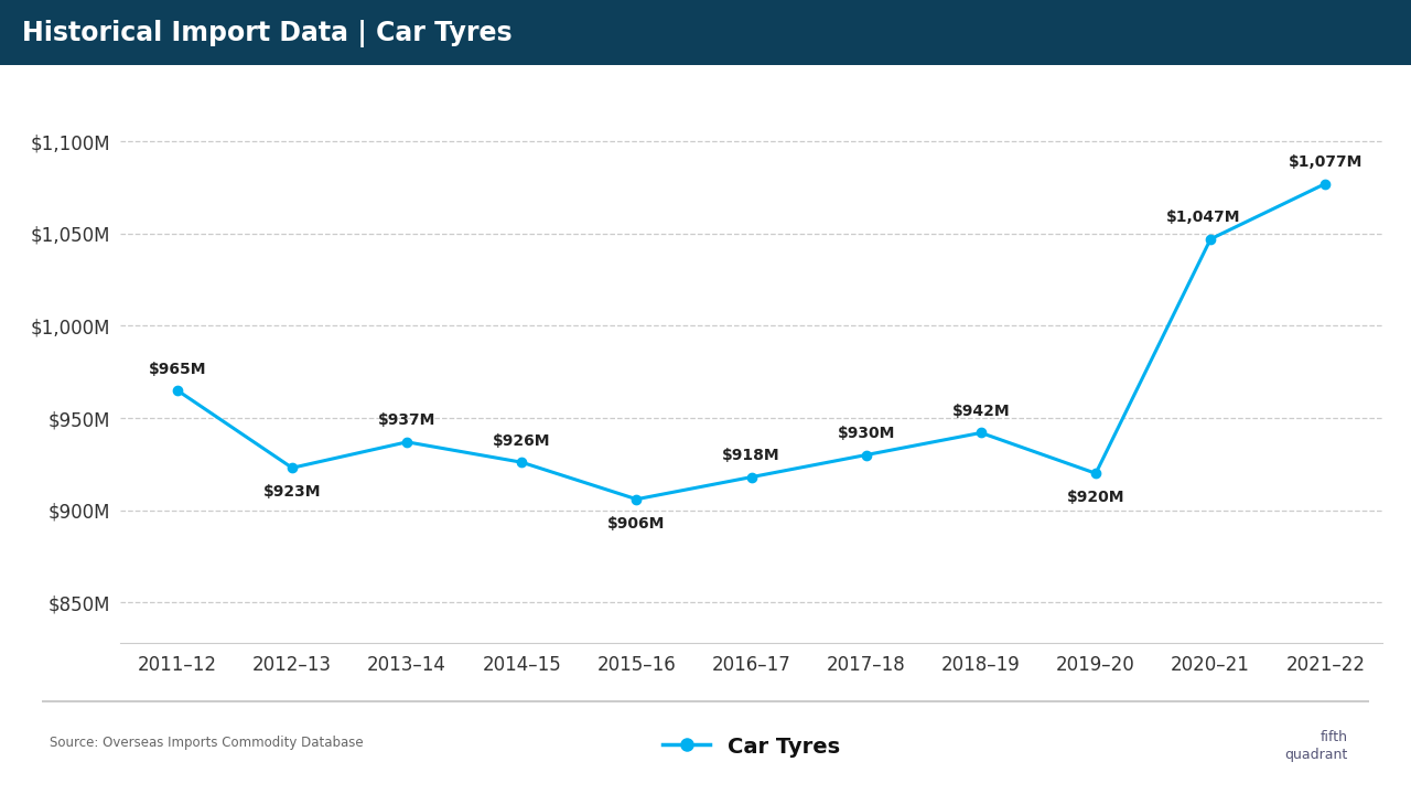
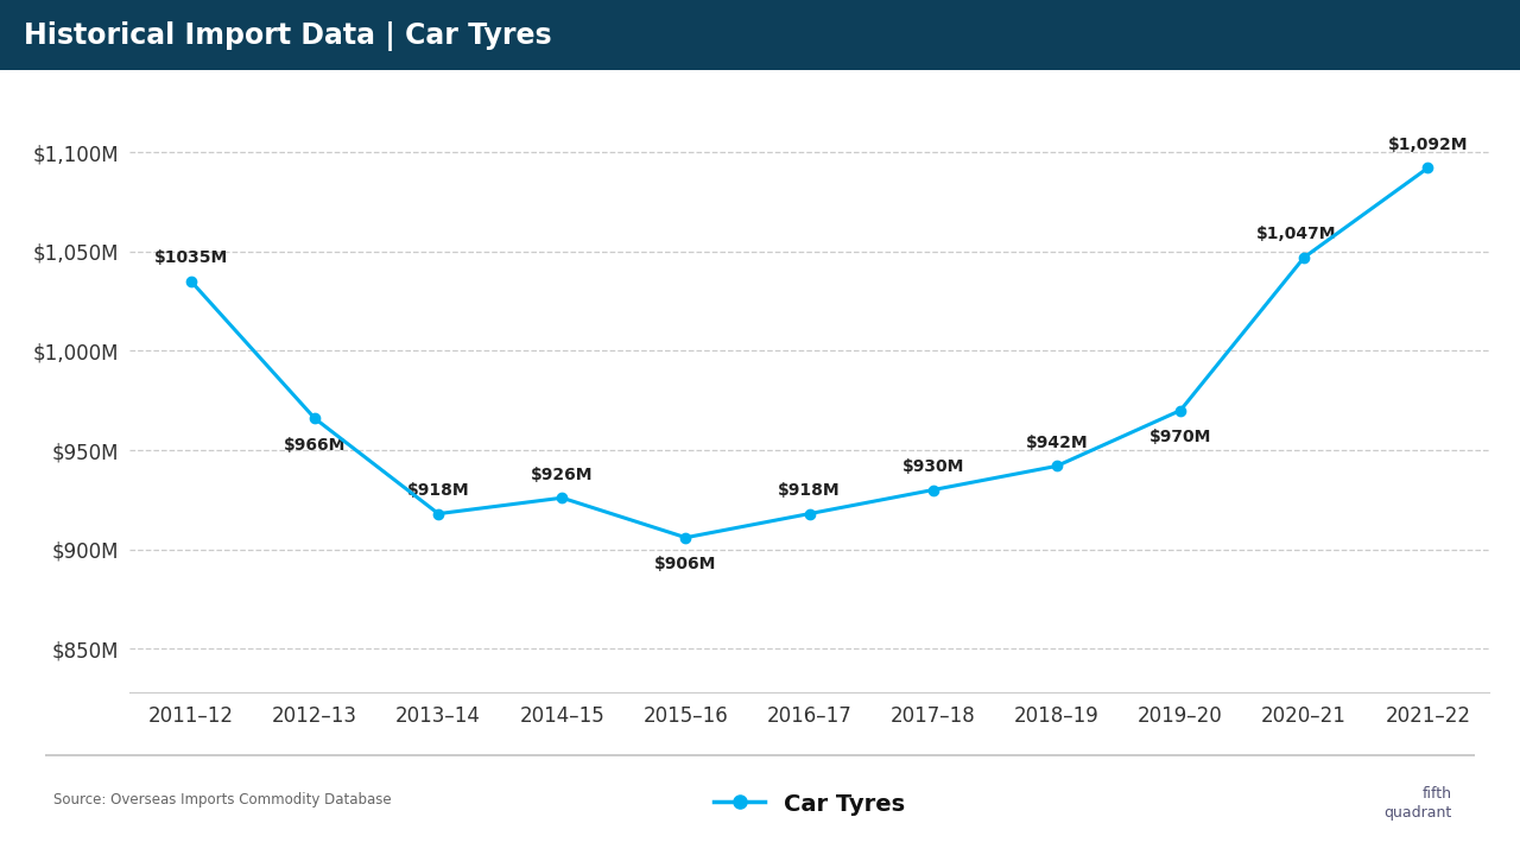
2011–12: $965M -> $1035M
2012–13: $923M -> $966M
2013–14: $937M -> $918M
2019–20: $920M -> $970M
2021–22: $1,077M -> $1,092M
